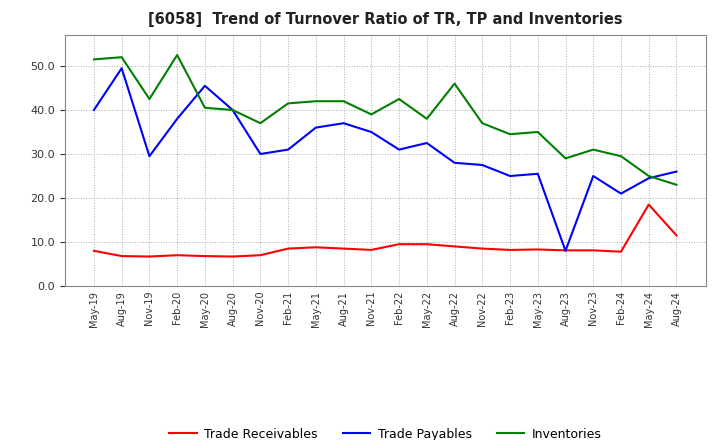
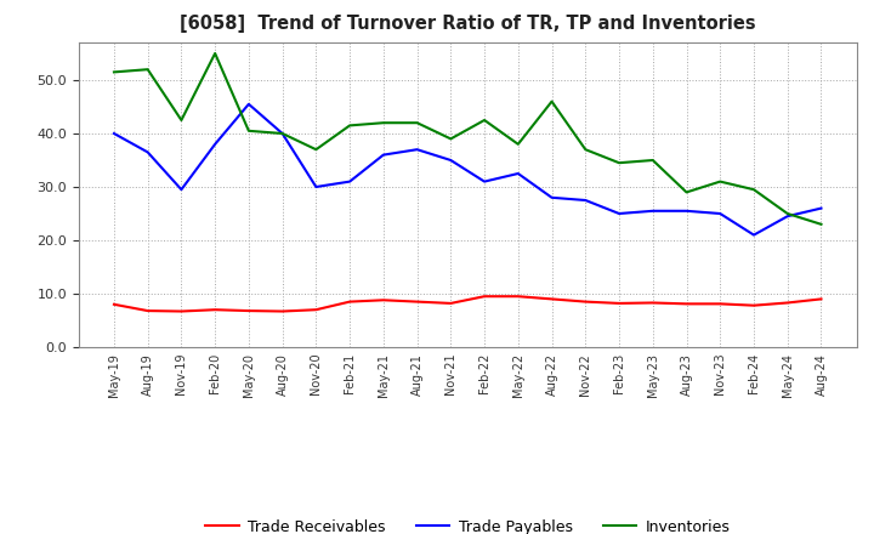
Trade Payables/Aug-19: 49.5 -> 36.5
Inventories/Feb-20: 52.5 -> 55.0
Trade Payables/Aug-23: 8.0 -> 25.5
Trade Receivables/May-24: 18.5 -> 8.3
Trade Receivables/Aug-24: 11.5 -> 9.0
